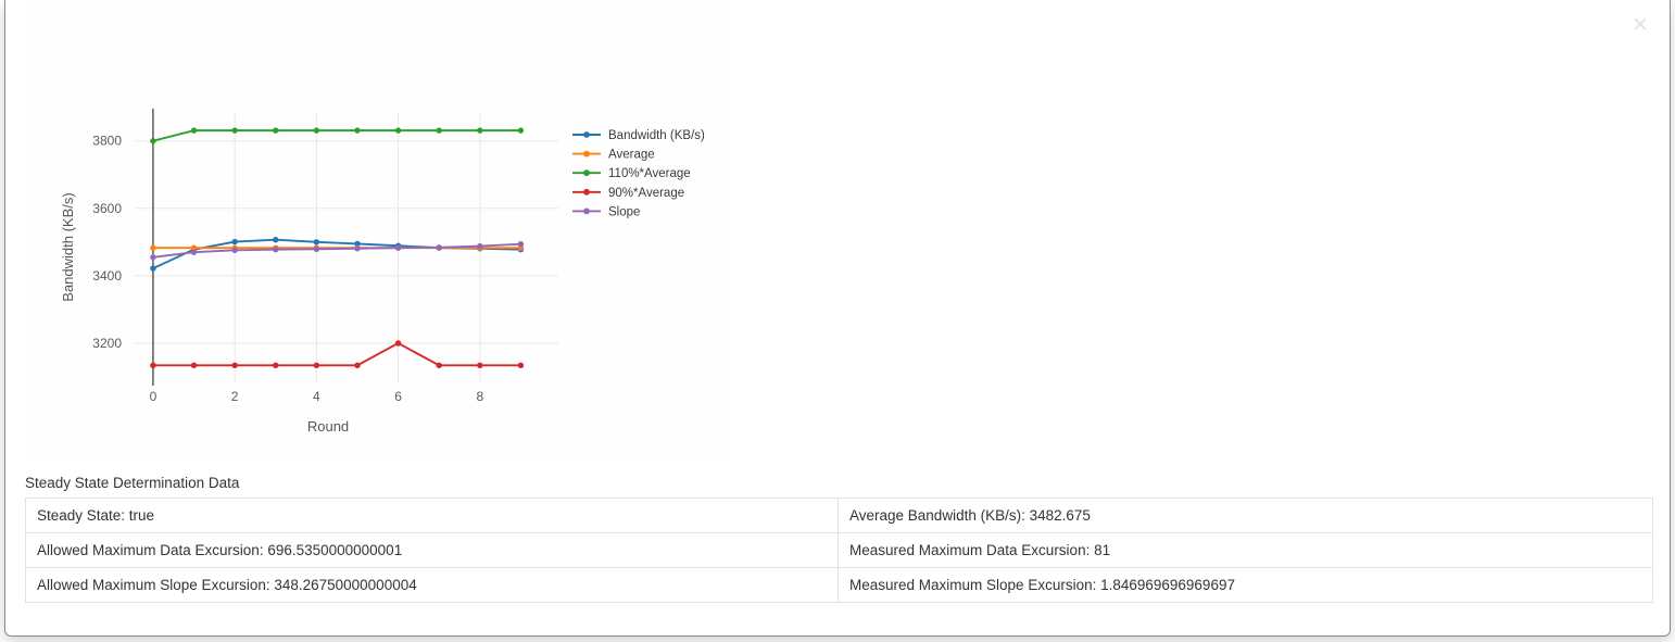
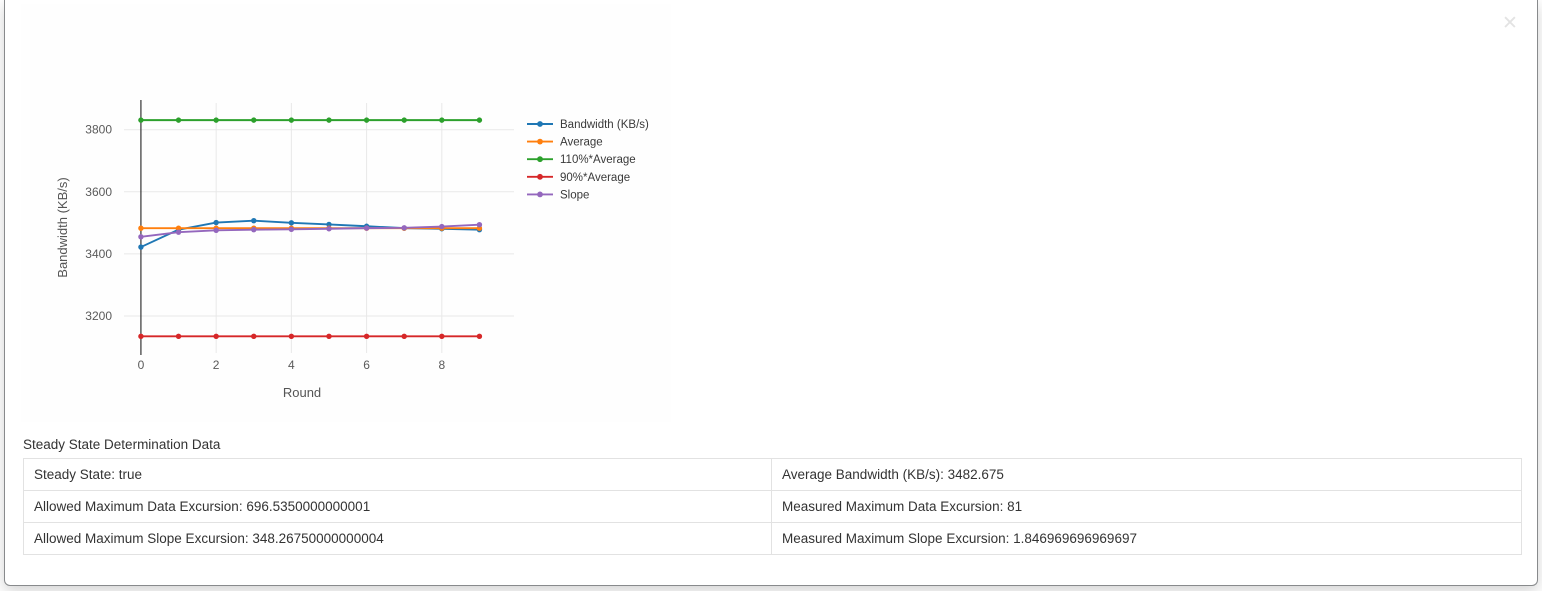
110%*Average/0: 3800 -> 3830
90%*Average/6: 3200 -> 3130
